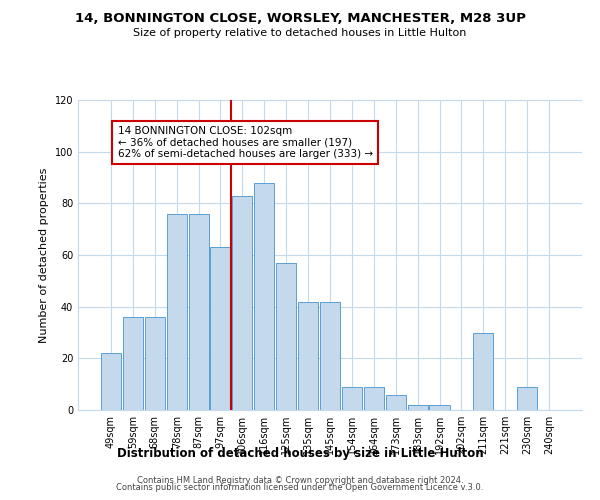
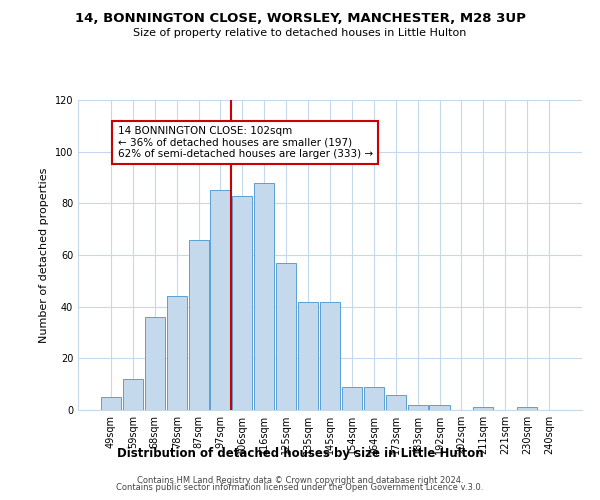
49sqm: 22 -> 5
59sqm: 36 -> 12
78sqm: 76 -> 44
87sqm: 76 -> 66
97sqm: 63 -> 85
211sqm: 30 -> 1
230sqm: 9 -> 1
